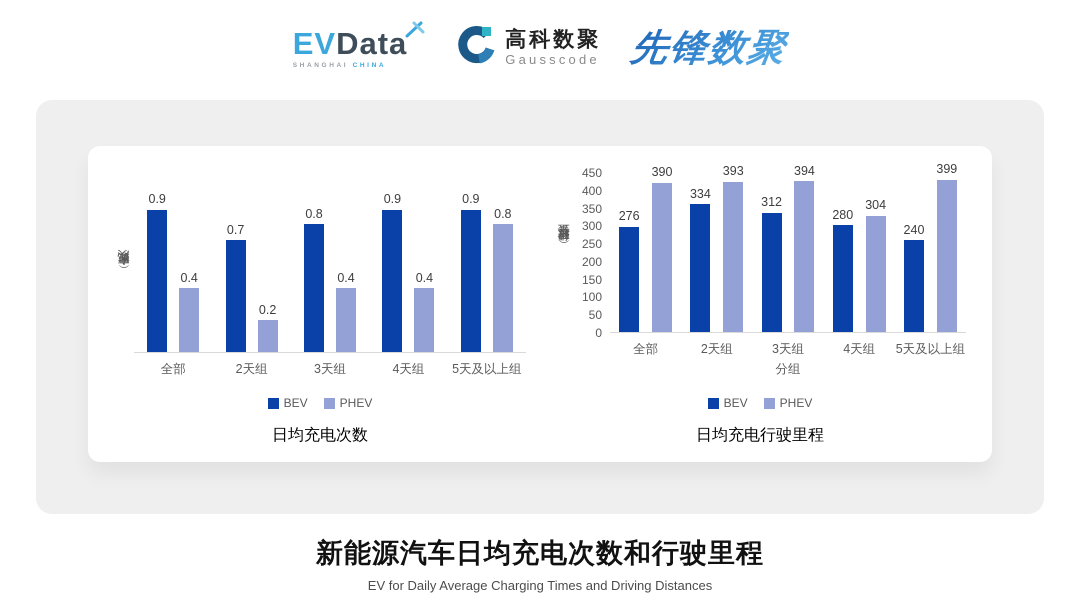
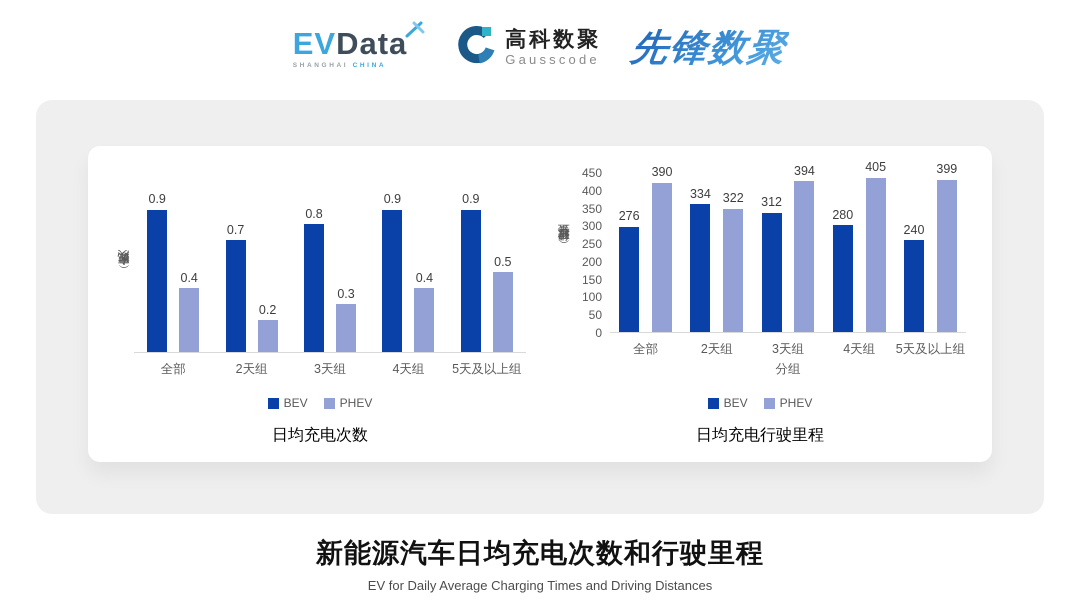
日均充电次数/PHEV/3天组: 0.4 -> 0.3
日均充电次数/PHEV/5天及以上组: 0.8 -> 0.5
日均充电行驶里程/PHEV/2天组: 393 -> 322
日均充电行驶里程/PHEV/4天组: 304 -> 405
